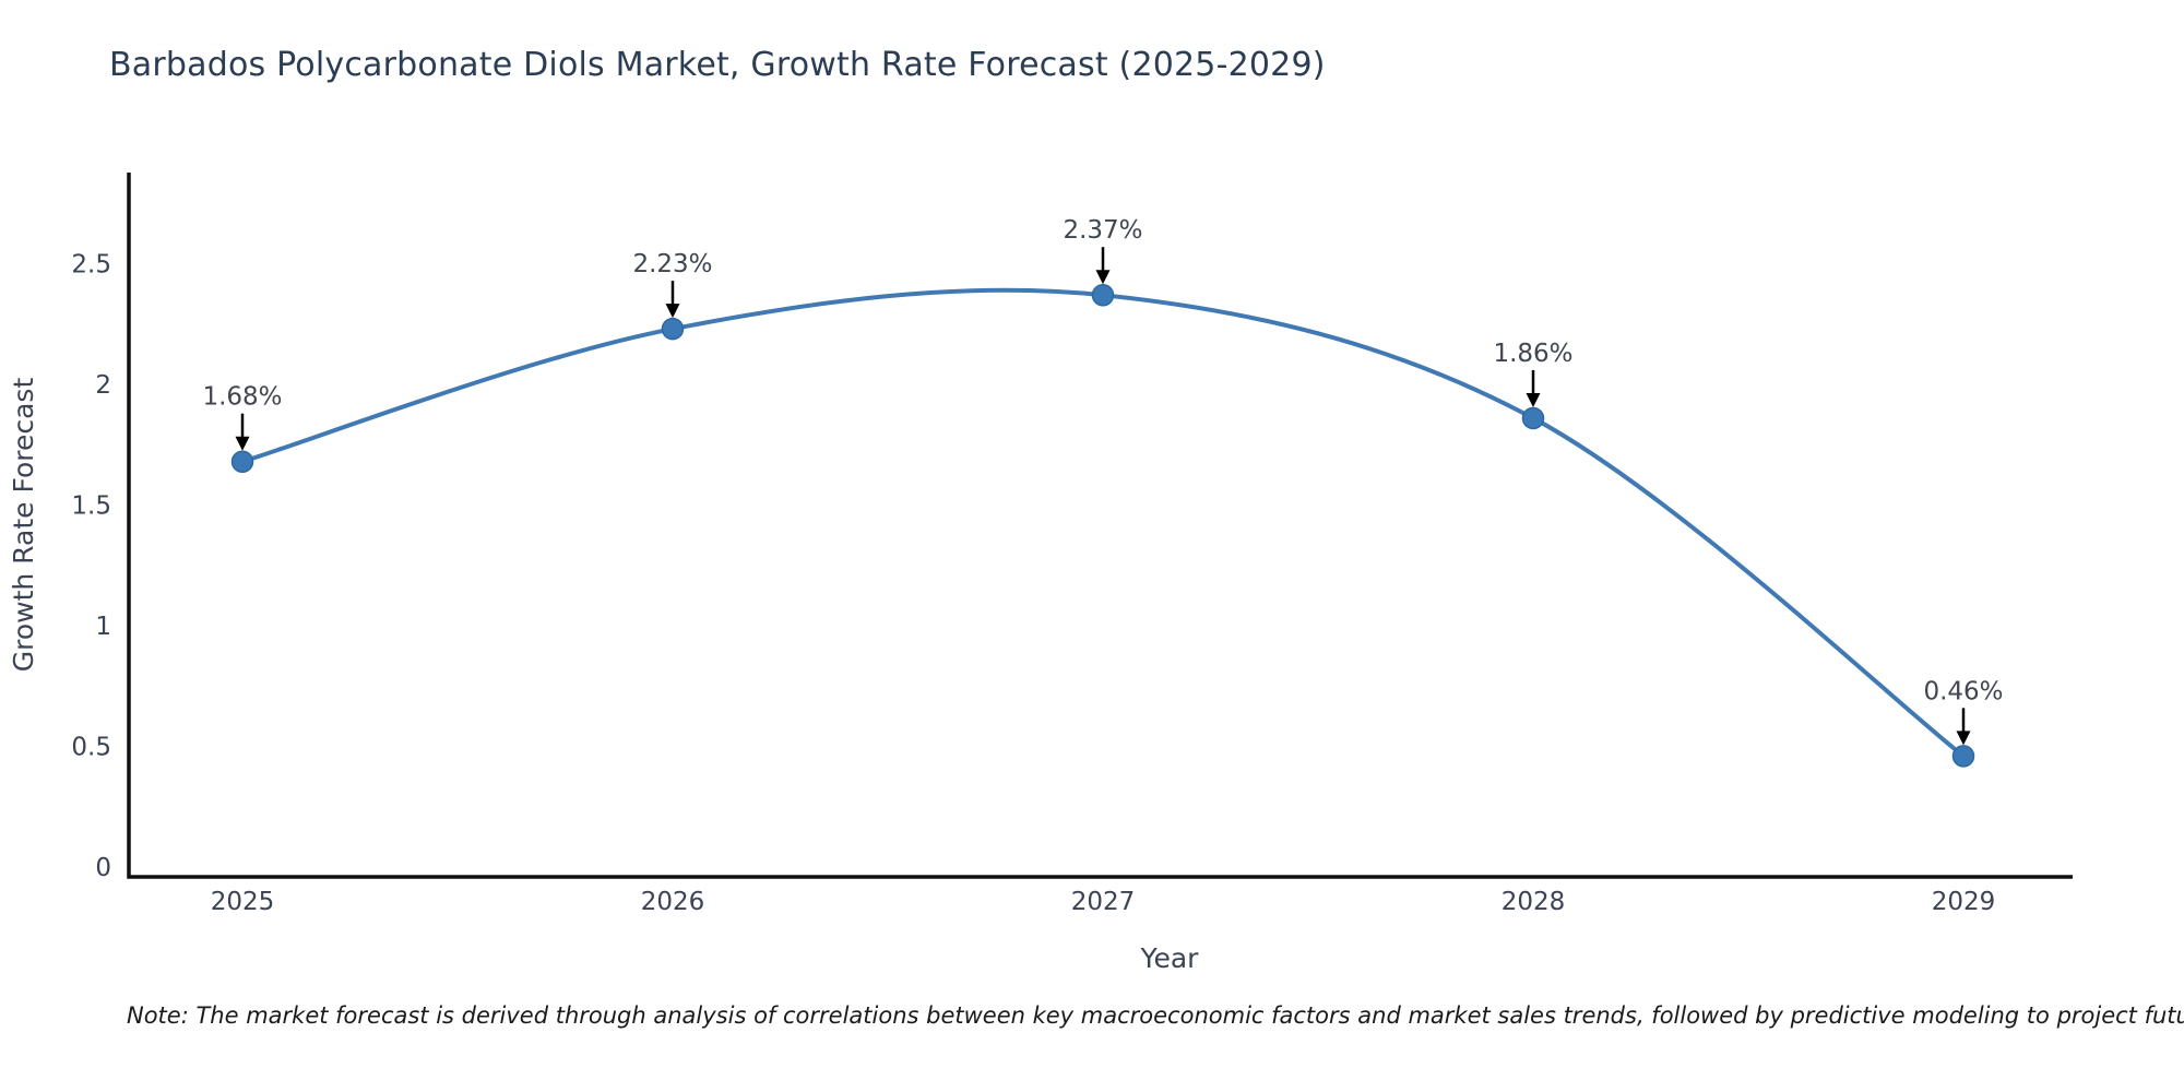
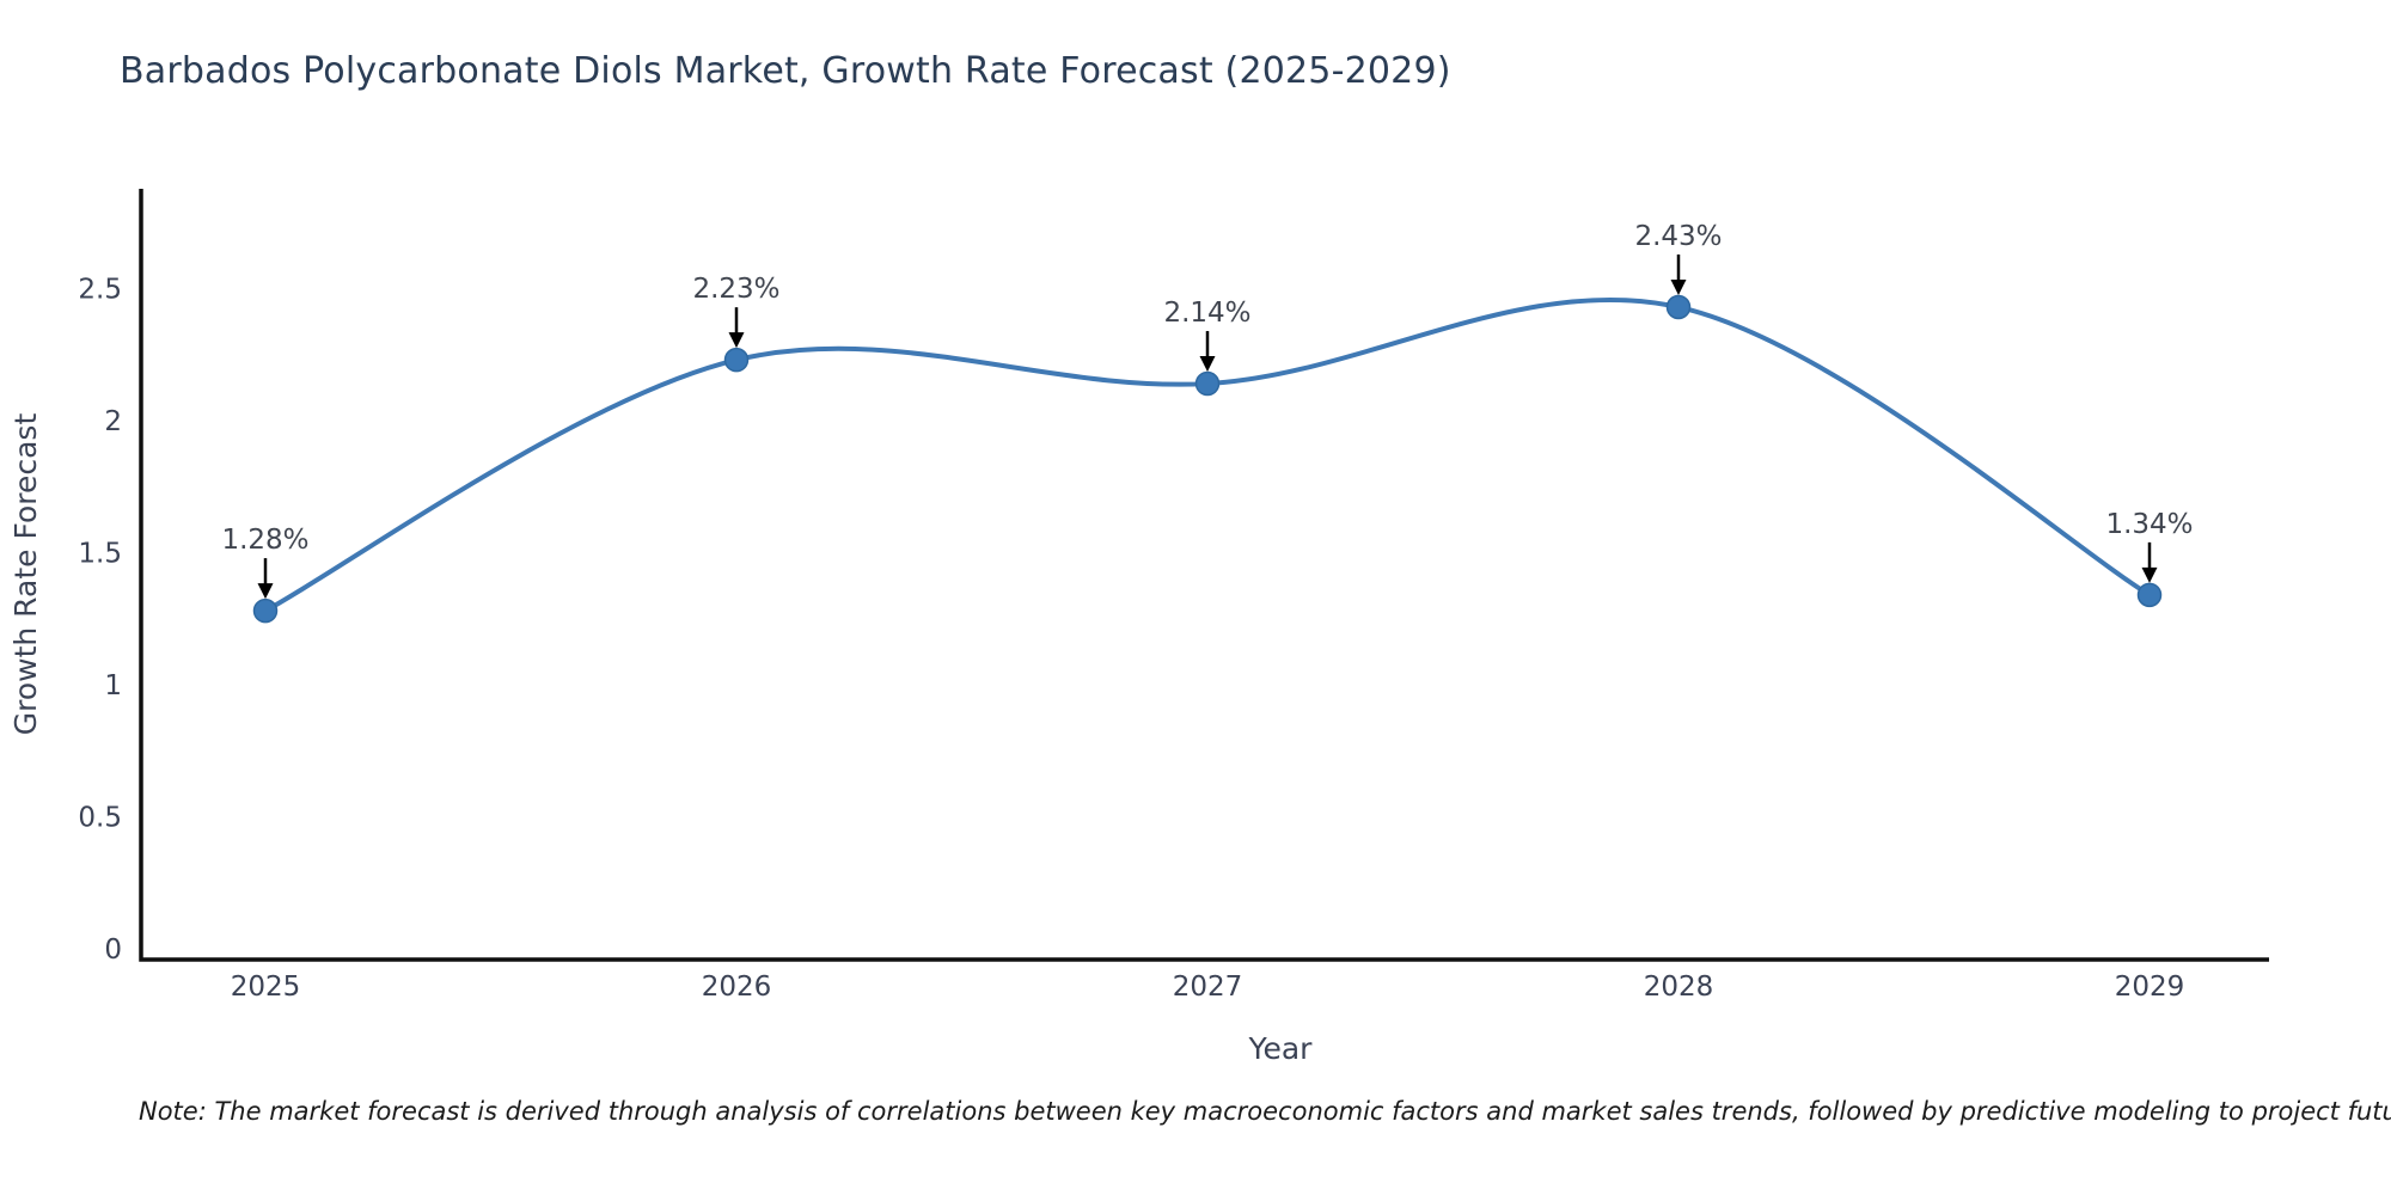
2025: 1.68% -> 1.28%
2027: 2.37% -> 2.14%
2028: 1.86% -> 2.43%
2029: 0.46% -> 1.34%
